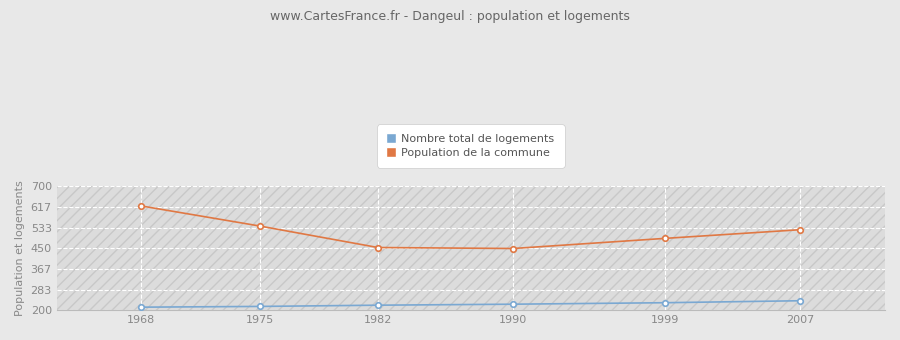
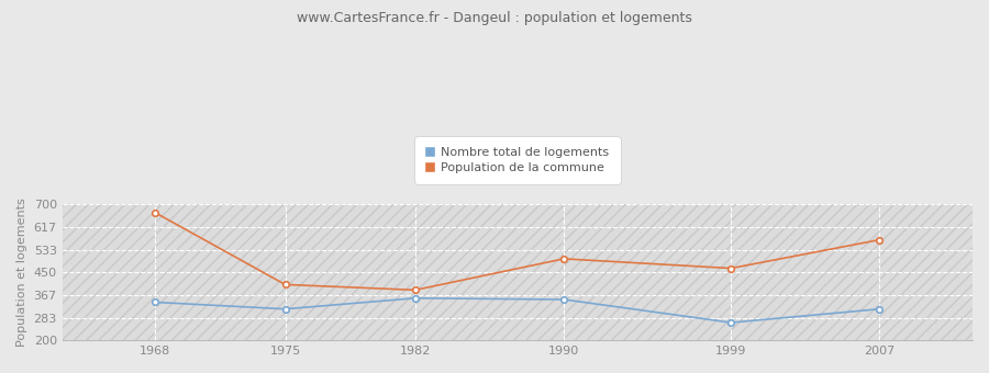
Nombre total de logements/1968: 212 -> 340
Population de la commune/1968: 621 -> 670
Nombre total de logements/1975: 215 -> 315
Population de la commune/1975: 540 -> 405
Nombre total de logements/1982: 220 -> 355
Population de la commune/1982: 453 -> 385
Nombre total de logements/1990: 224 -> 350
Population de la commune/1990: 449 -> 500
Nombre total de logements/1999: 230 -> 265
Population de la commune/1999: 490 -> 465
Nombre total de logements/2007: 238 -> 315
Population de la commune/2007: 525 -> 570
